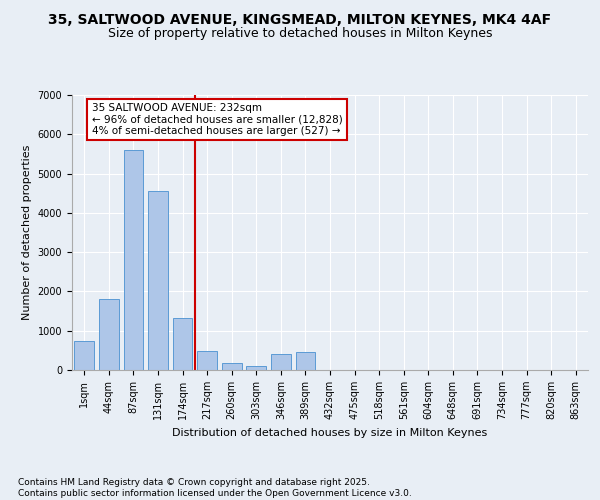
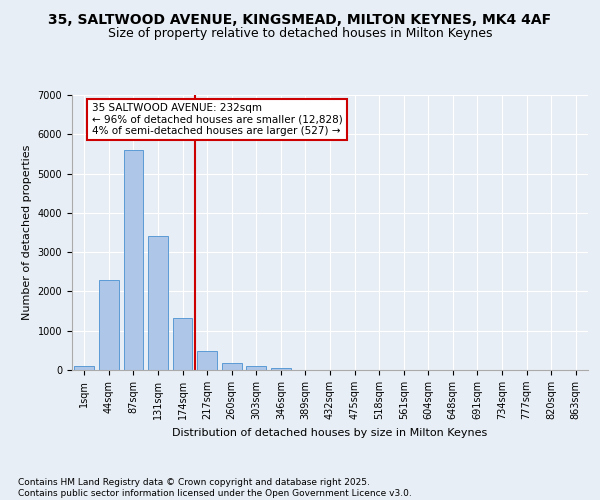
1sqm: 750 -> 100
44sqm: 1800 -> 2300
131sqm: 4550 -> 3420
346sqm: 400 -> 60
389sqm: 450 -> 10
